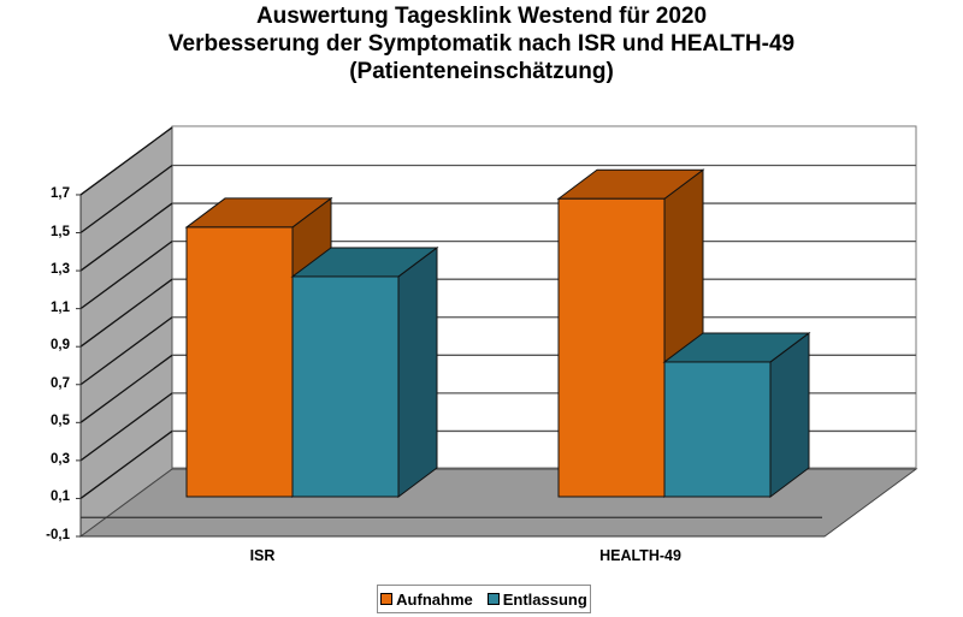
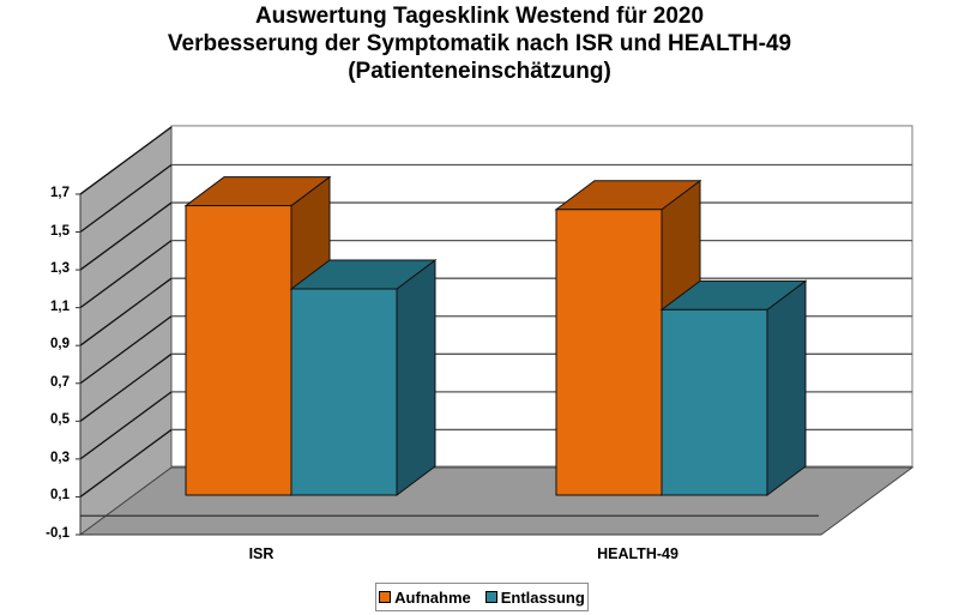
Aufnahme/ISR: 1,42 -> 1,53
Entlassung/ISR: 1,16 -> 1,09
Aufnahme/HEALTH-49: 1,57 -> 1,51
Entlassung/HEALTH-49: 0,71 -> 0,98
